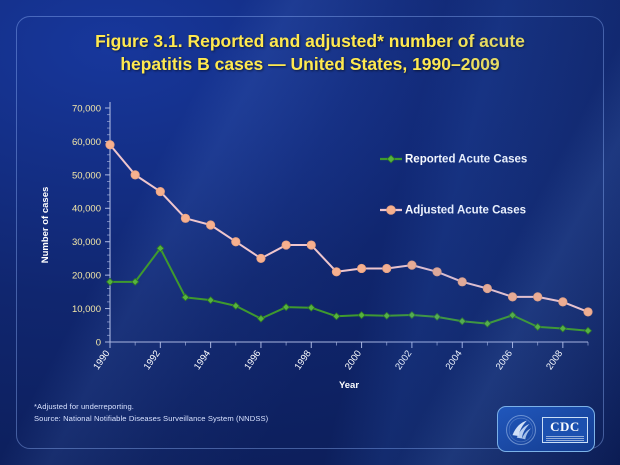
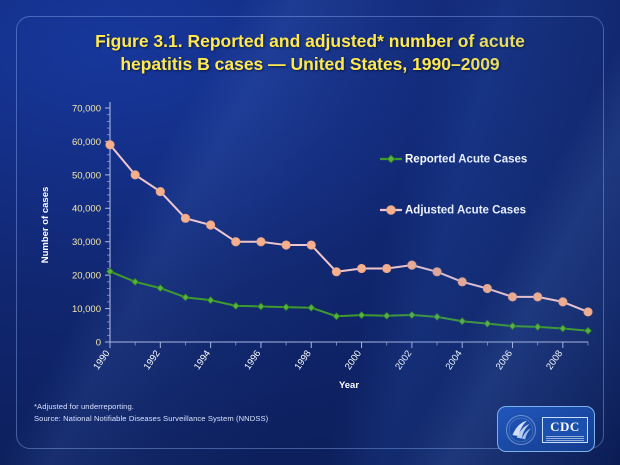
Reported Acute Cases/1990: 18000 -> 21000
Reported Acute Cases/1992: 28000 -> 16000
Reported Acute Cases/1996: 7000 -> 11000
Adjusted Acute Cases/1996: 25000 -> 30000
Reported Acute Cases/2006: 8000 -> 5000
